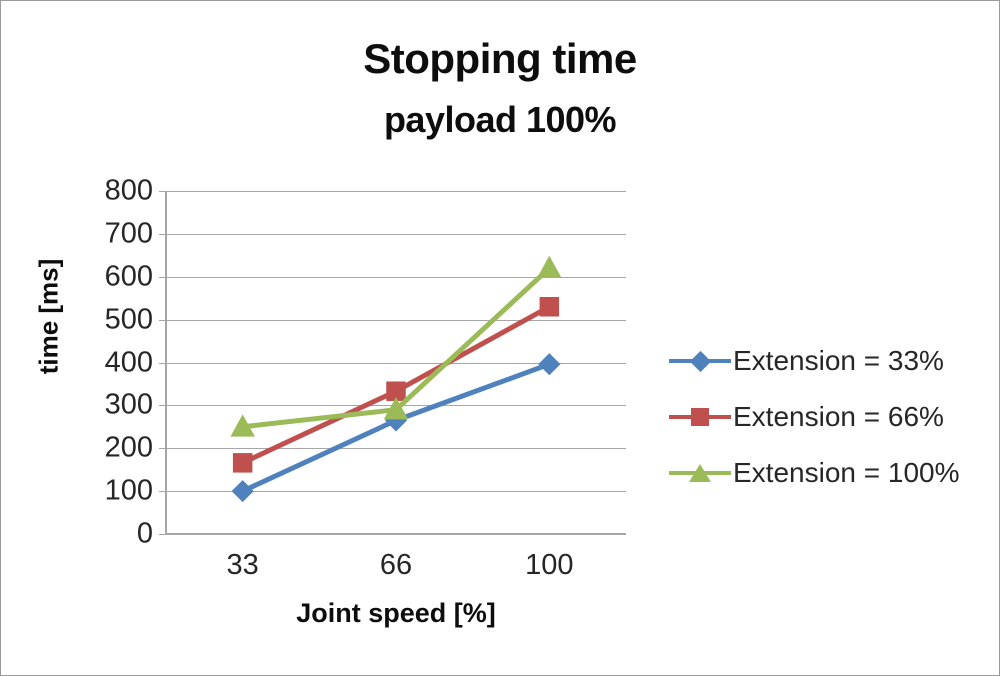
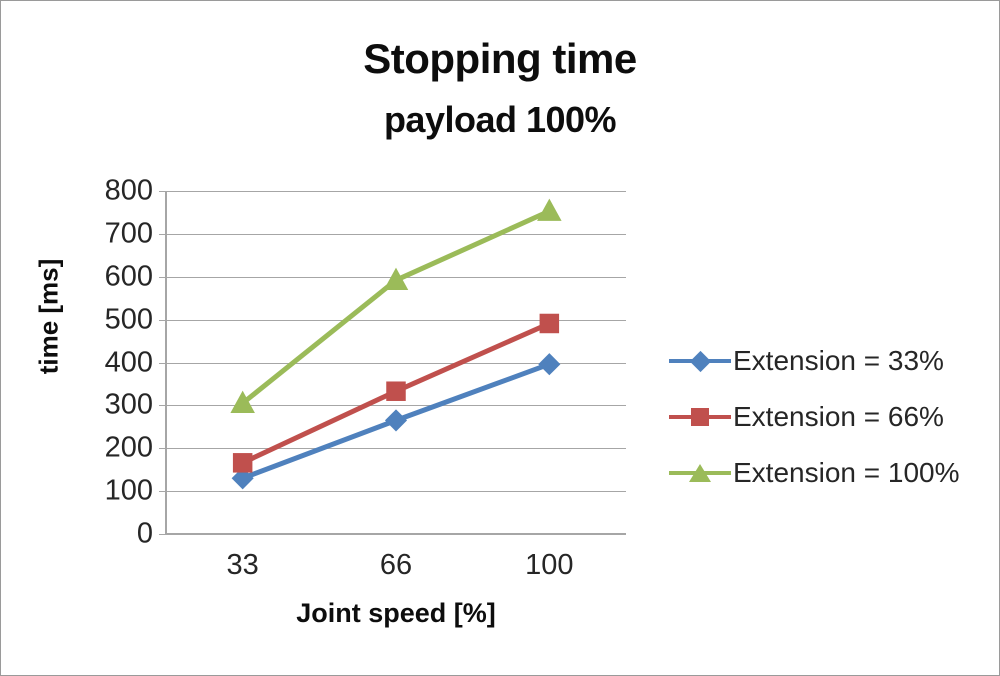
Extension = 33%/33: 100 -> 130
Extension = 100%/33: 250 -> 300
Extension = 100%/66: 290 -> 590
Extension = 66%/100: 530 -> 490
Extension = 100%/100: 620 -> 750
